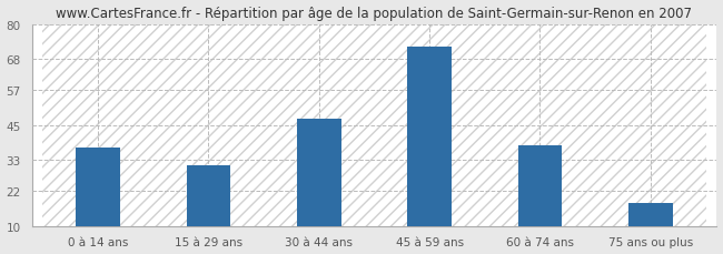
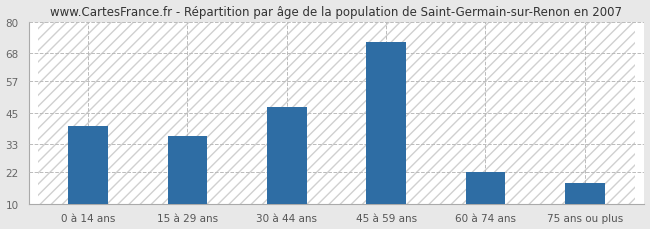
0 à 14 ans: 37 -> 40
15 à 29 ans: 31 -> 36
60 à 74 ans: 38 -> 22
